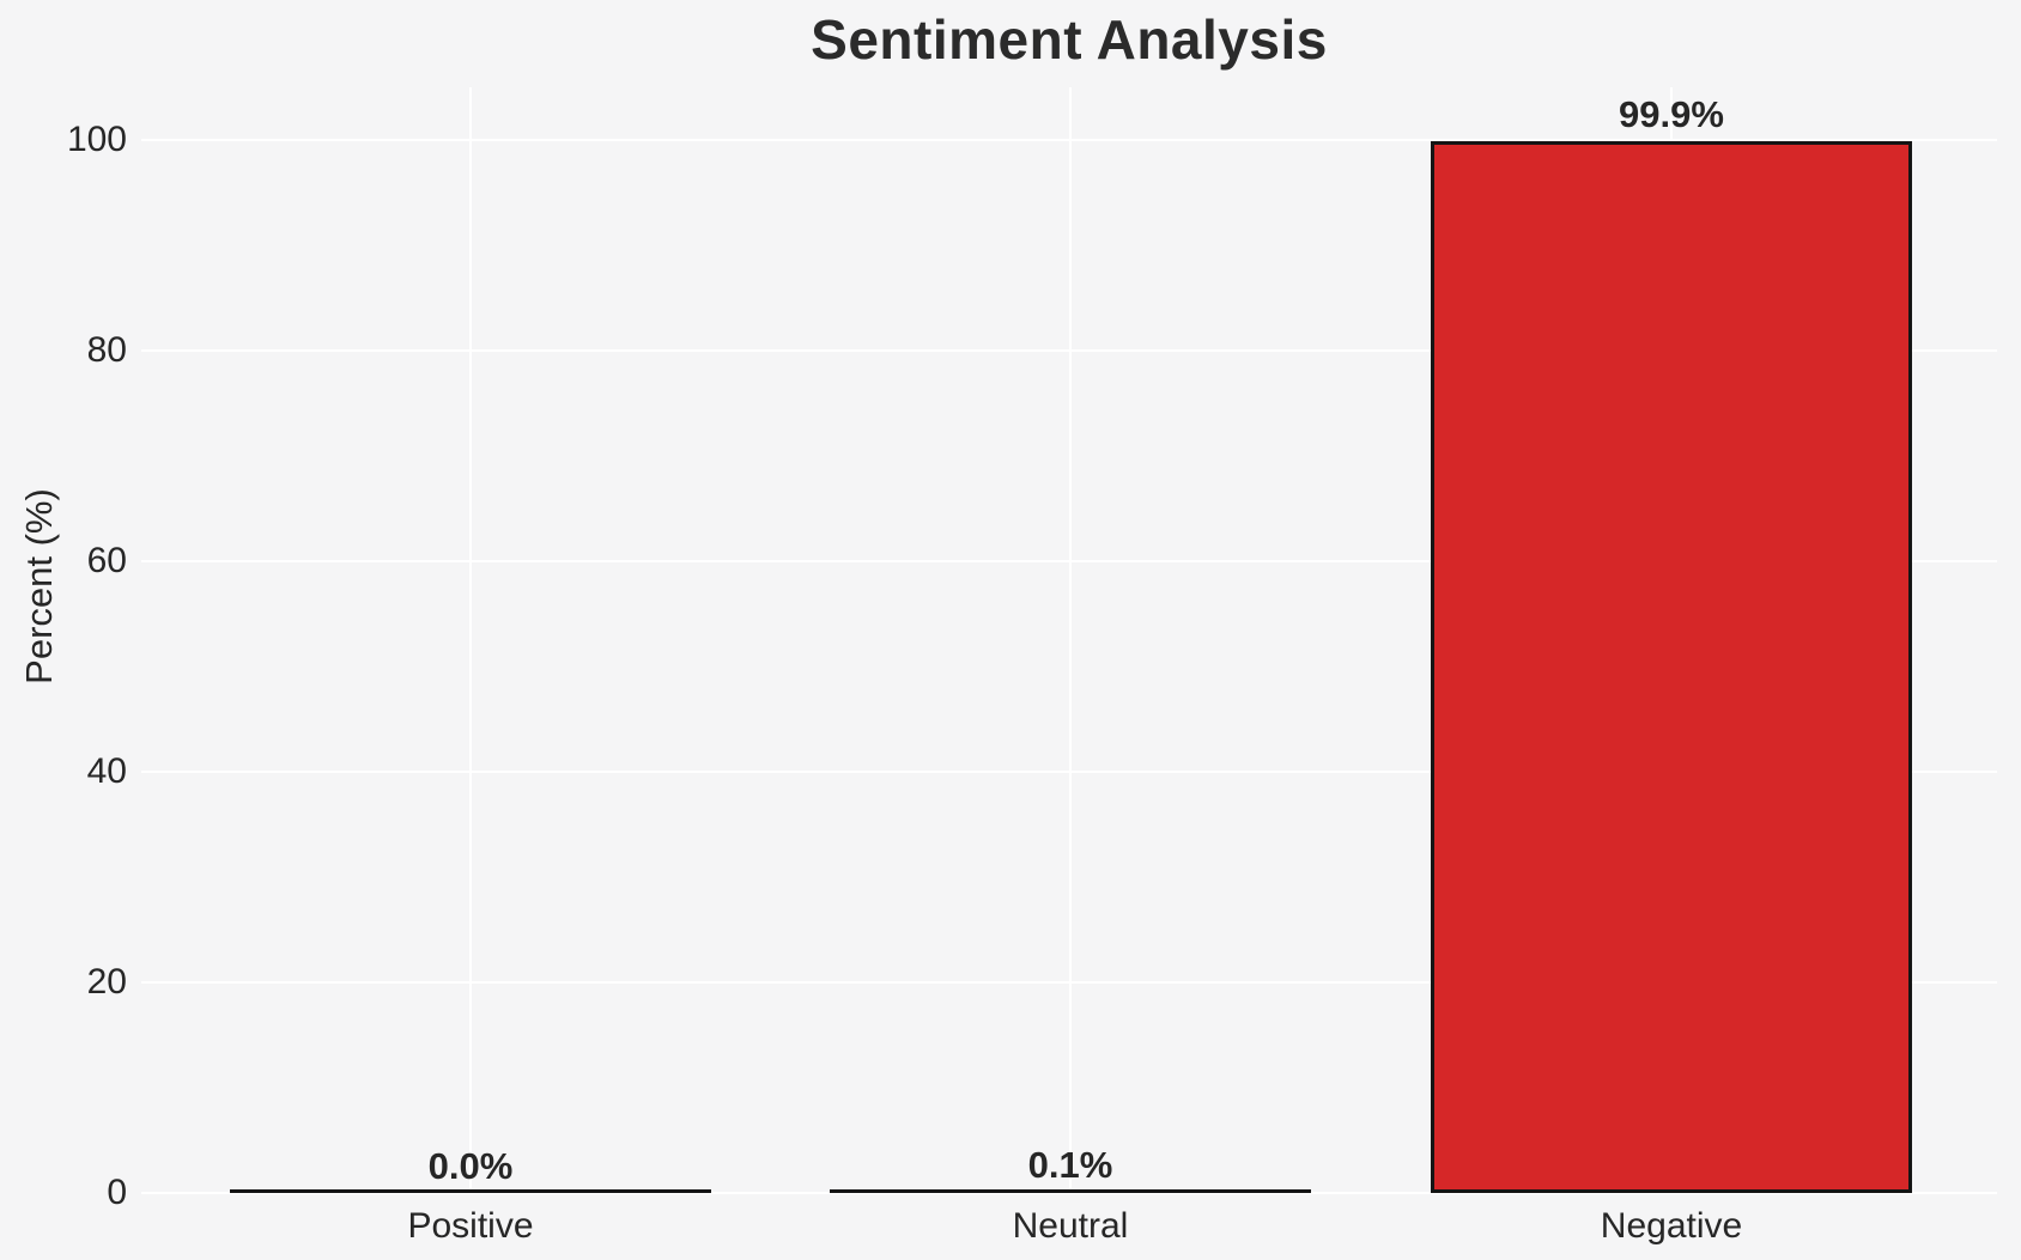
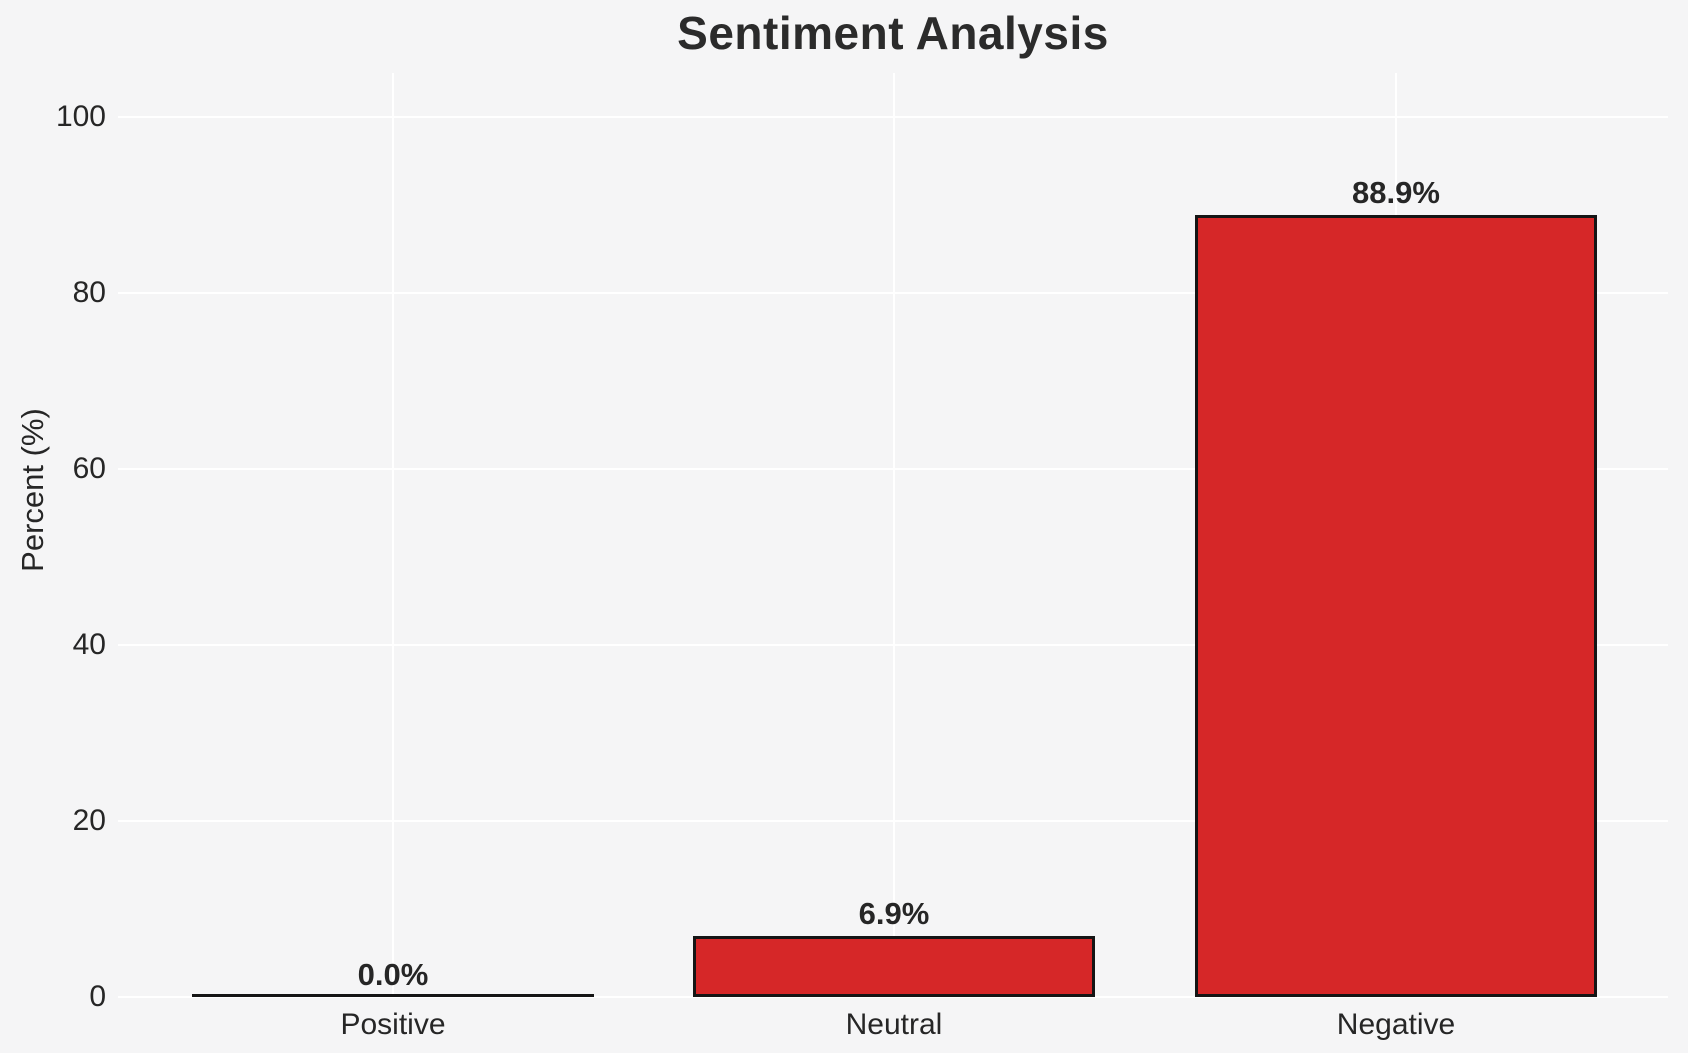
Neutral: 0.1% -> 6.9%
Negative: 99.9% -> 88.9%
